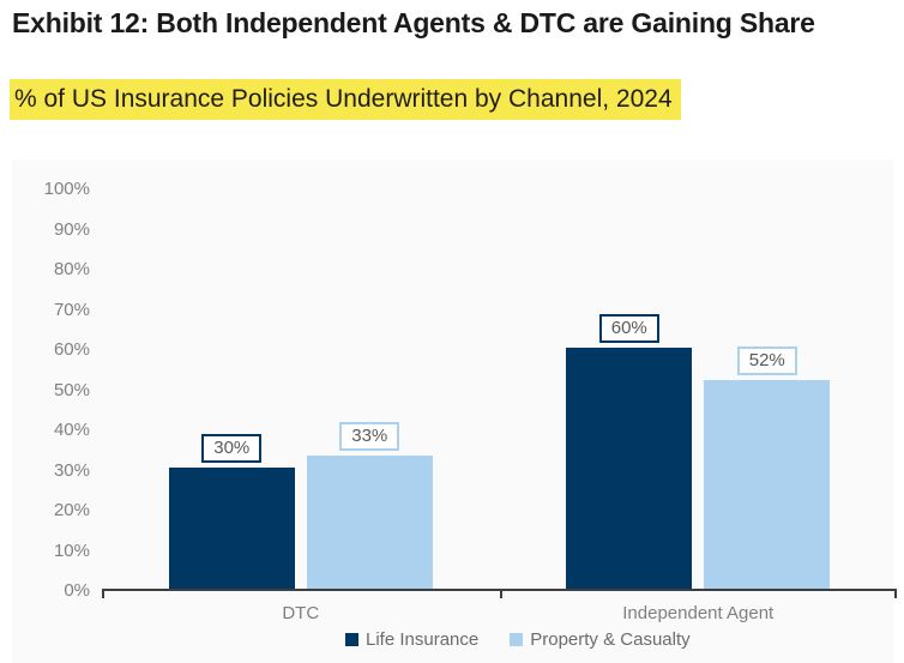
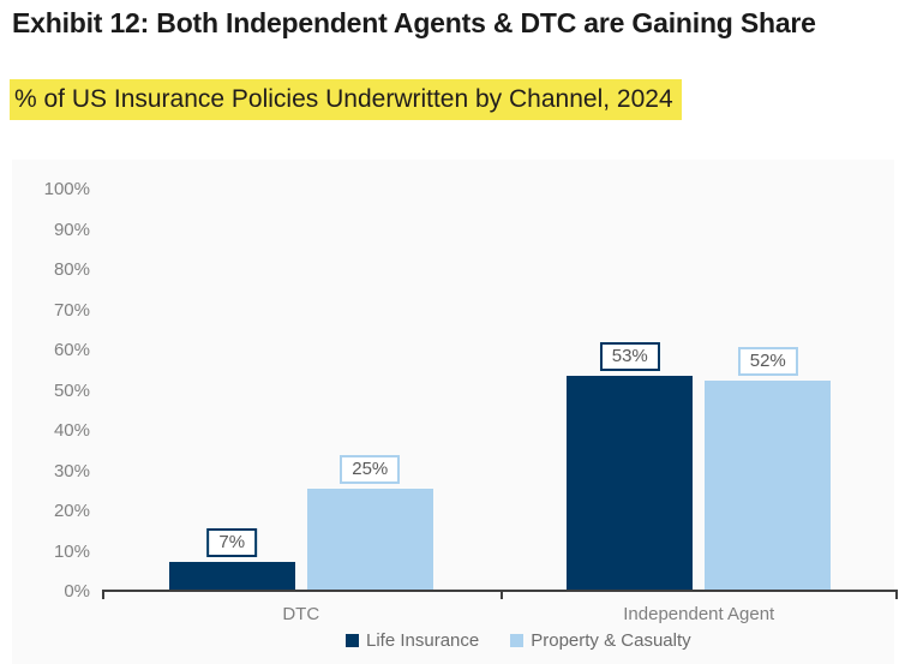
Life Insurance/DTC: 30% -> 7%
Property & Casualty/DTC: 33% -> 25%
Life Insurance/Independent Agent: 60% -> 53%
